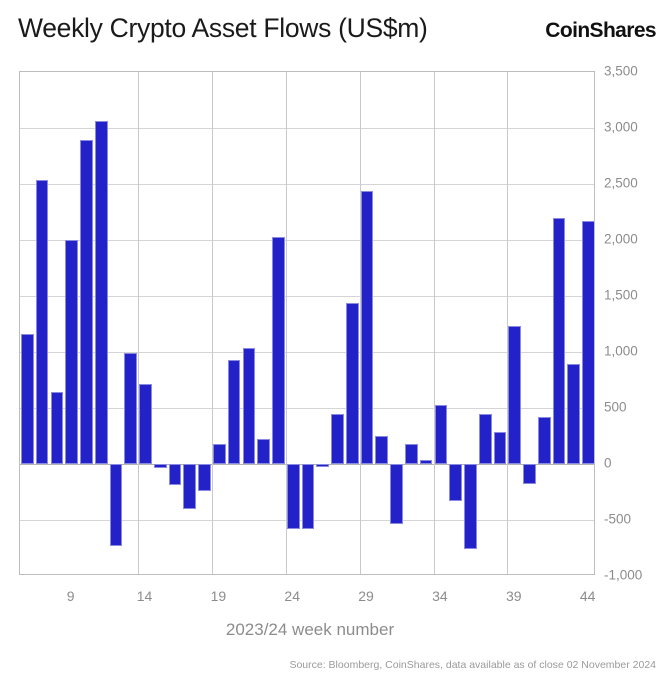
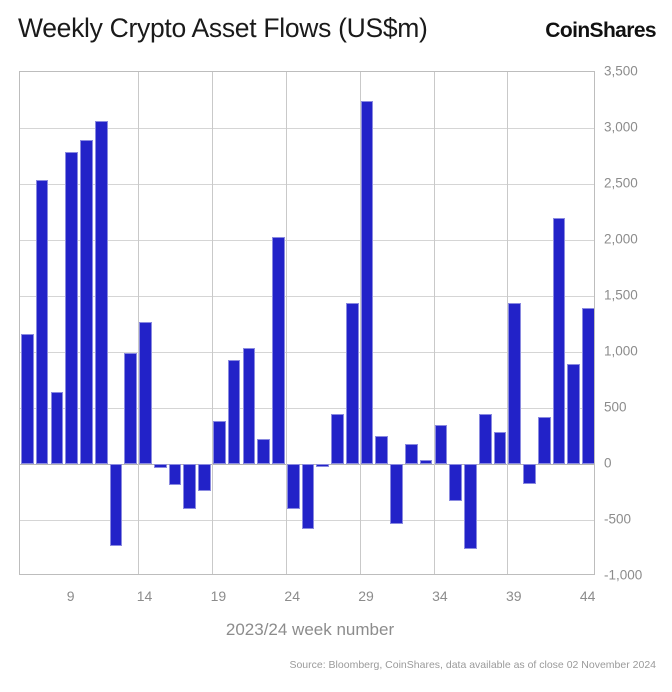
9: 2000 -> 2790
14: 710 -> 1270
19: 180 -> 380
24: -580 -> -400
29: 2440 -> 3240
34: 530 -> 350
39: 1230 -> 1440
44: 2170 -> 1390
